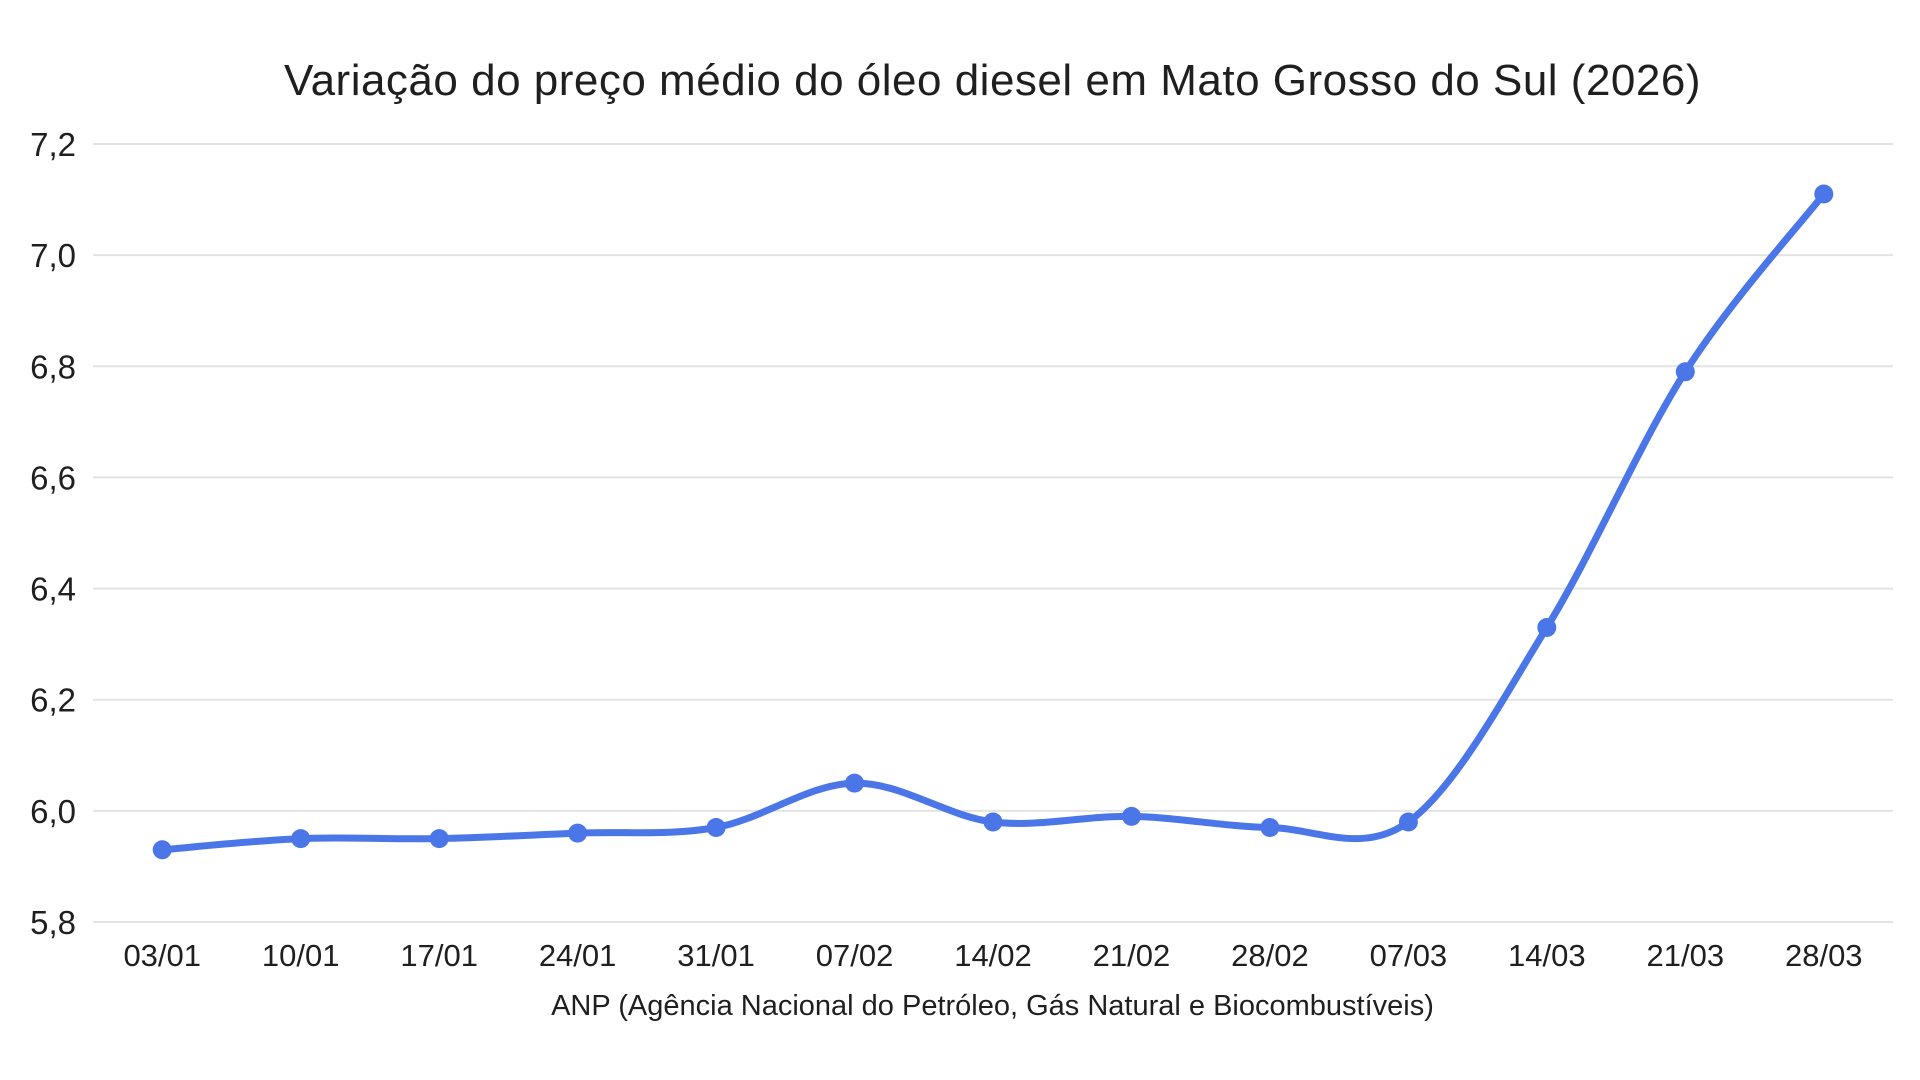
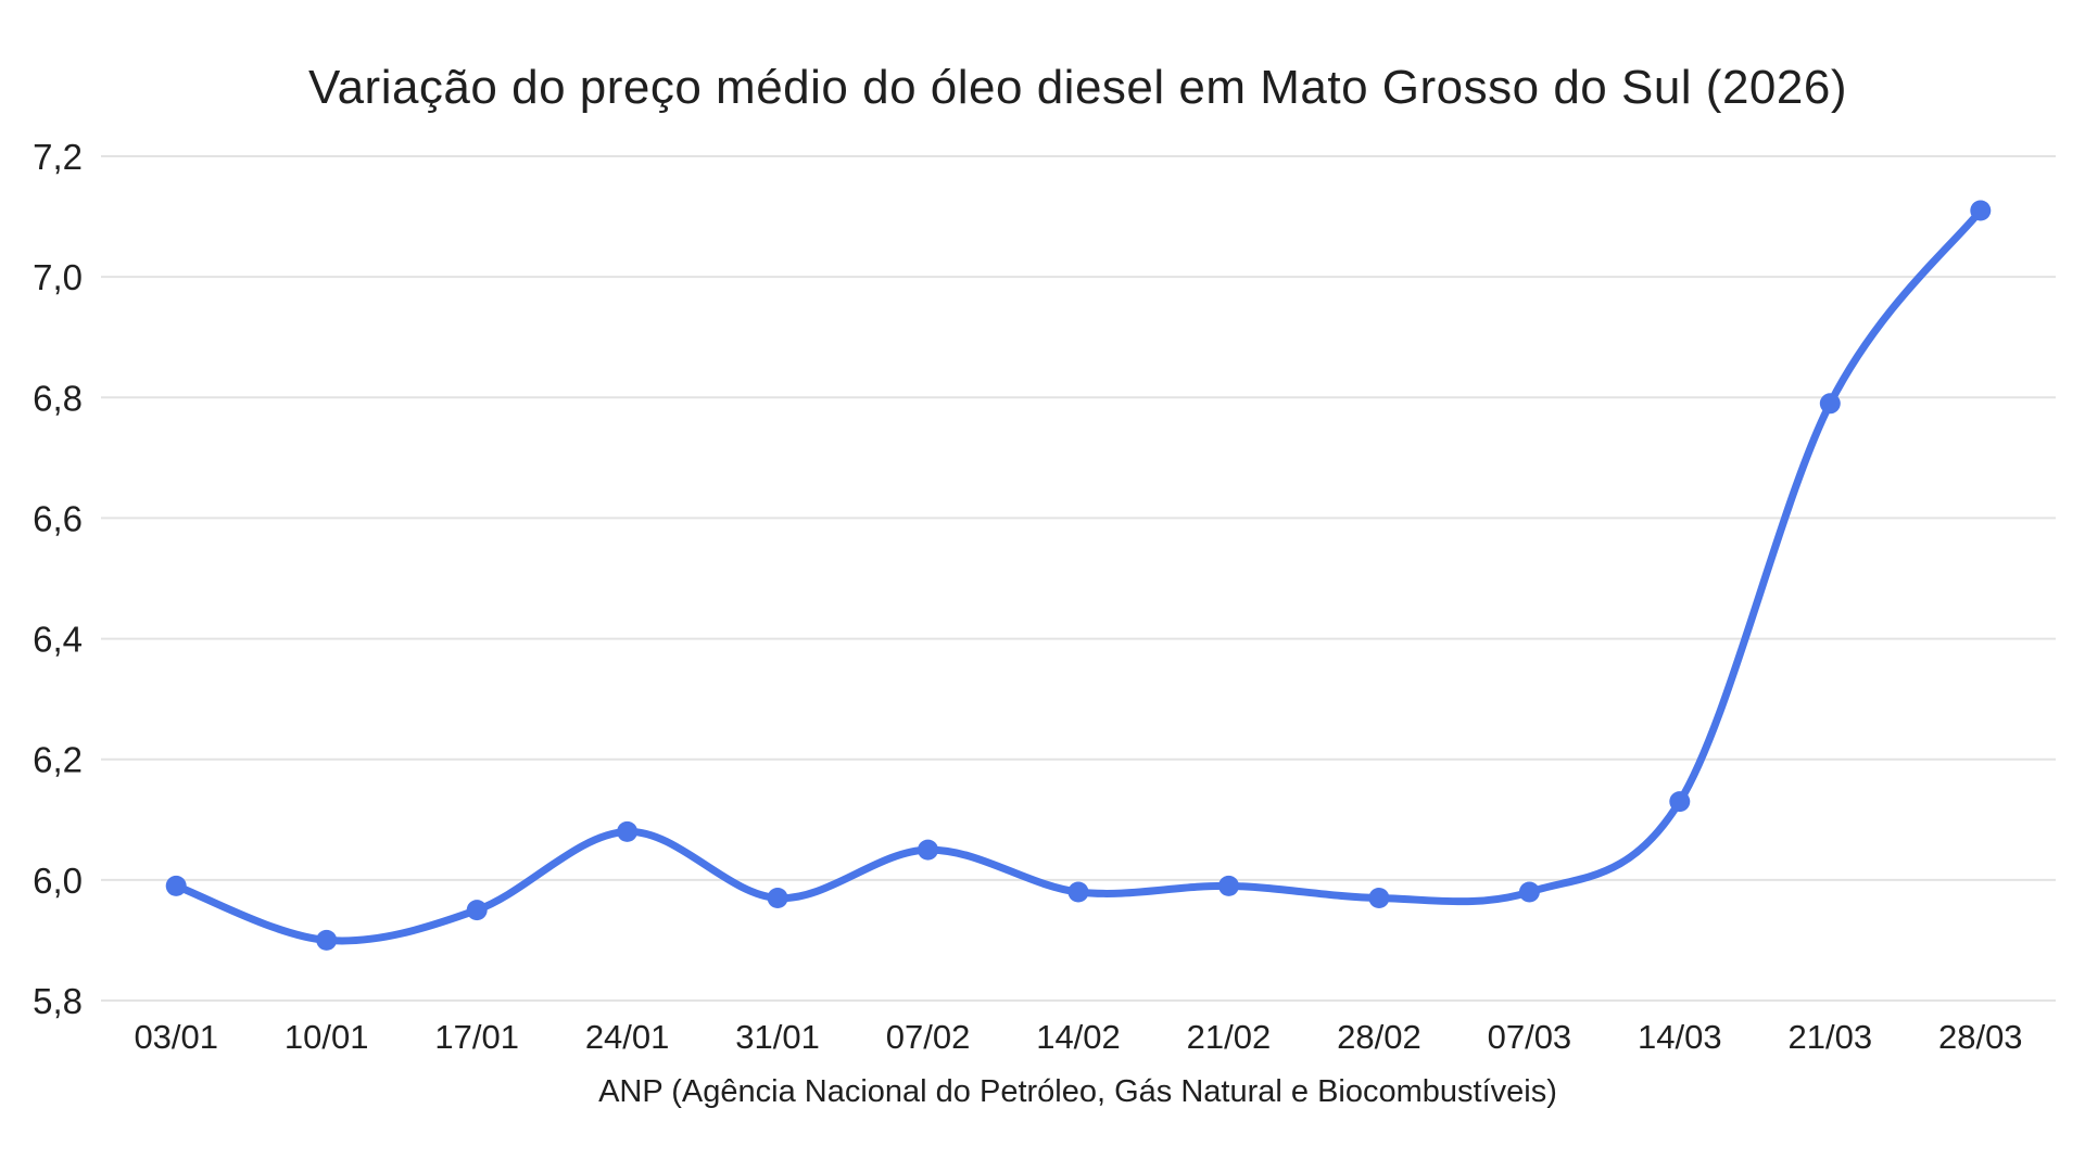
03/01: 5,93 -> 5,99
10/01: 5,95 -> 5,90
24/01: 5,96 -> 6,08
14/03: 6,33 -> 6,13
